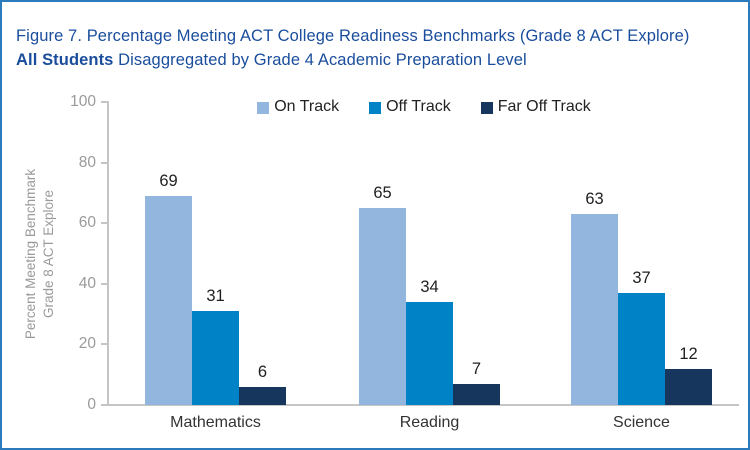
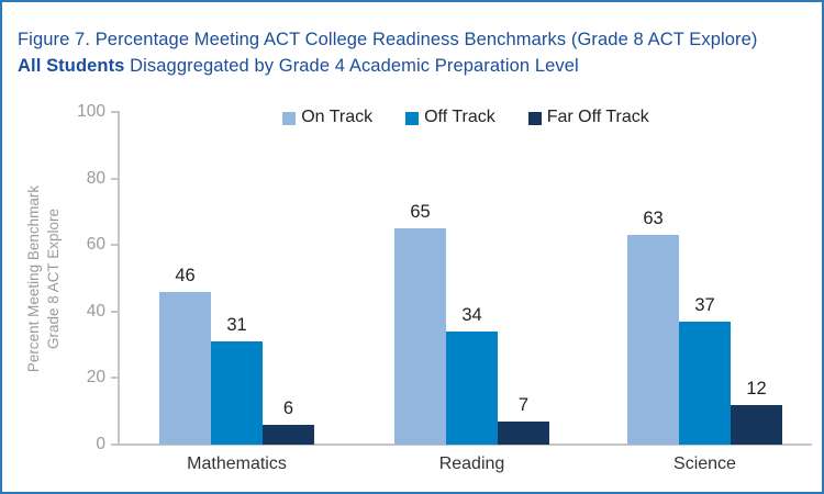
On Track/Mathematics: 69 -> 46
